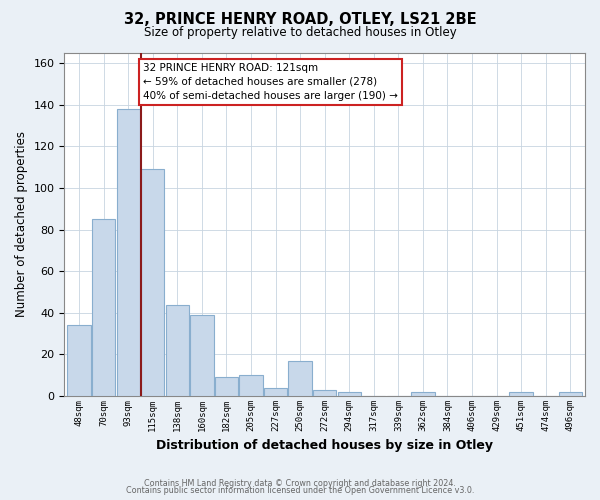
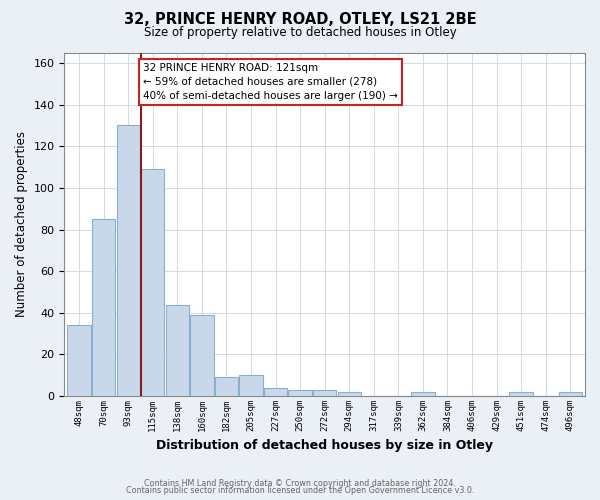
93sqm: 138 -> 130
250sqm: 17 -> 3
